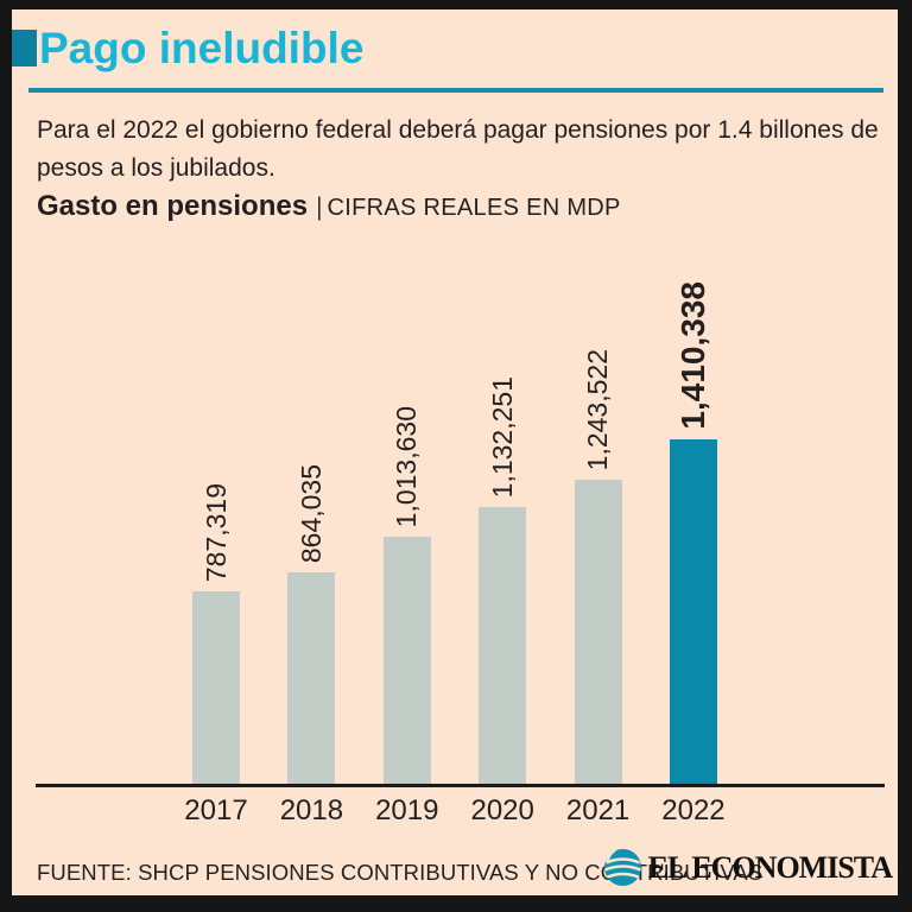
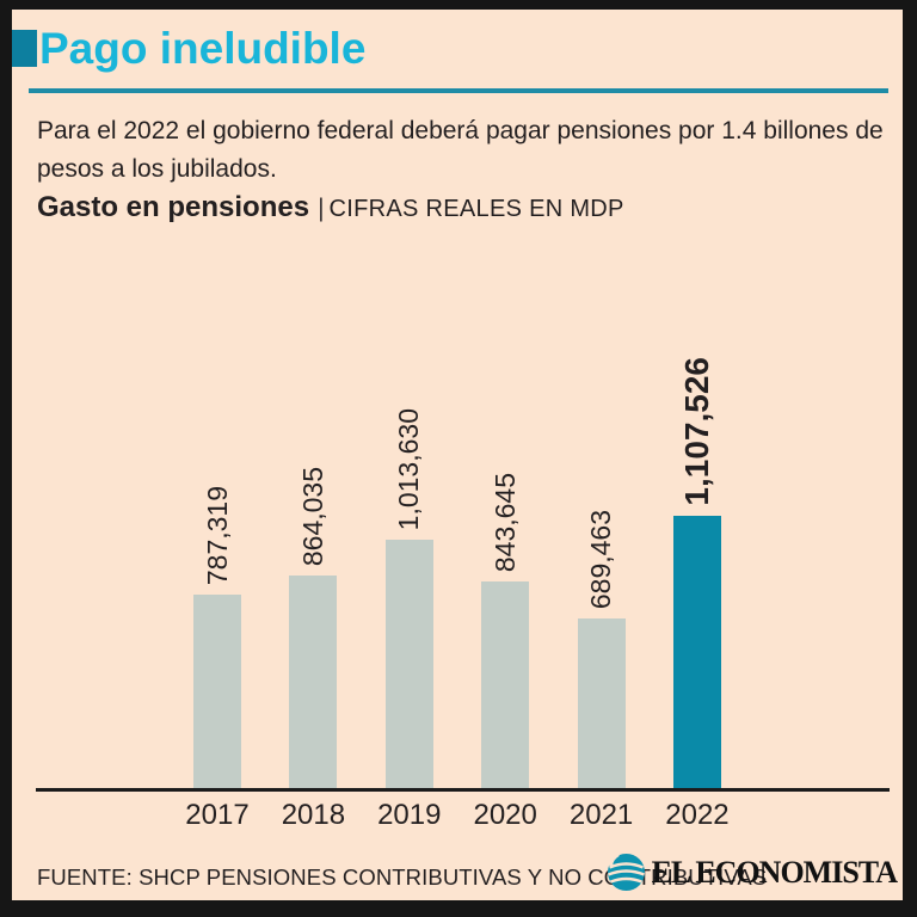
2020: 1,132,251 -> 843,645
2021: 1,243,522 -> 689,463
2022: 1,410,338 -> 1,107,526
